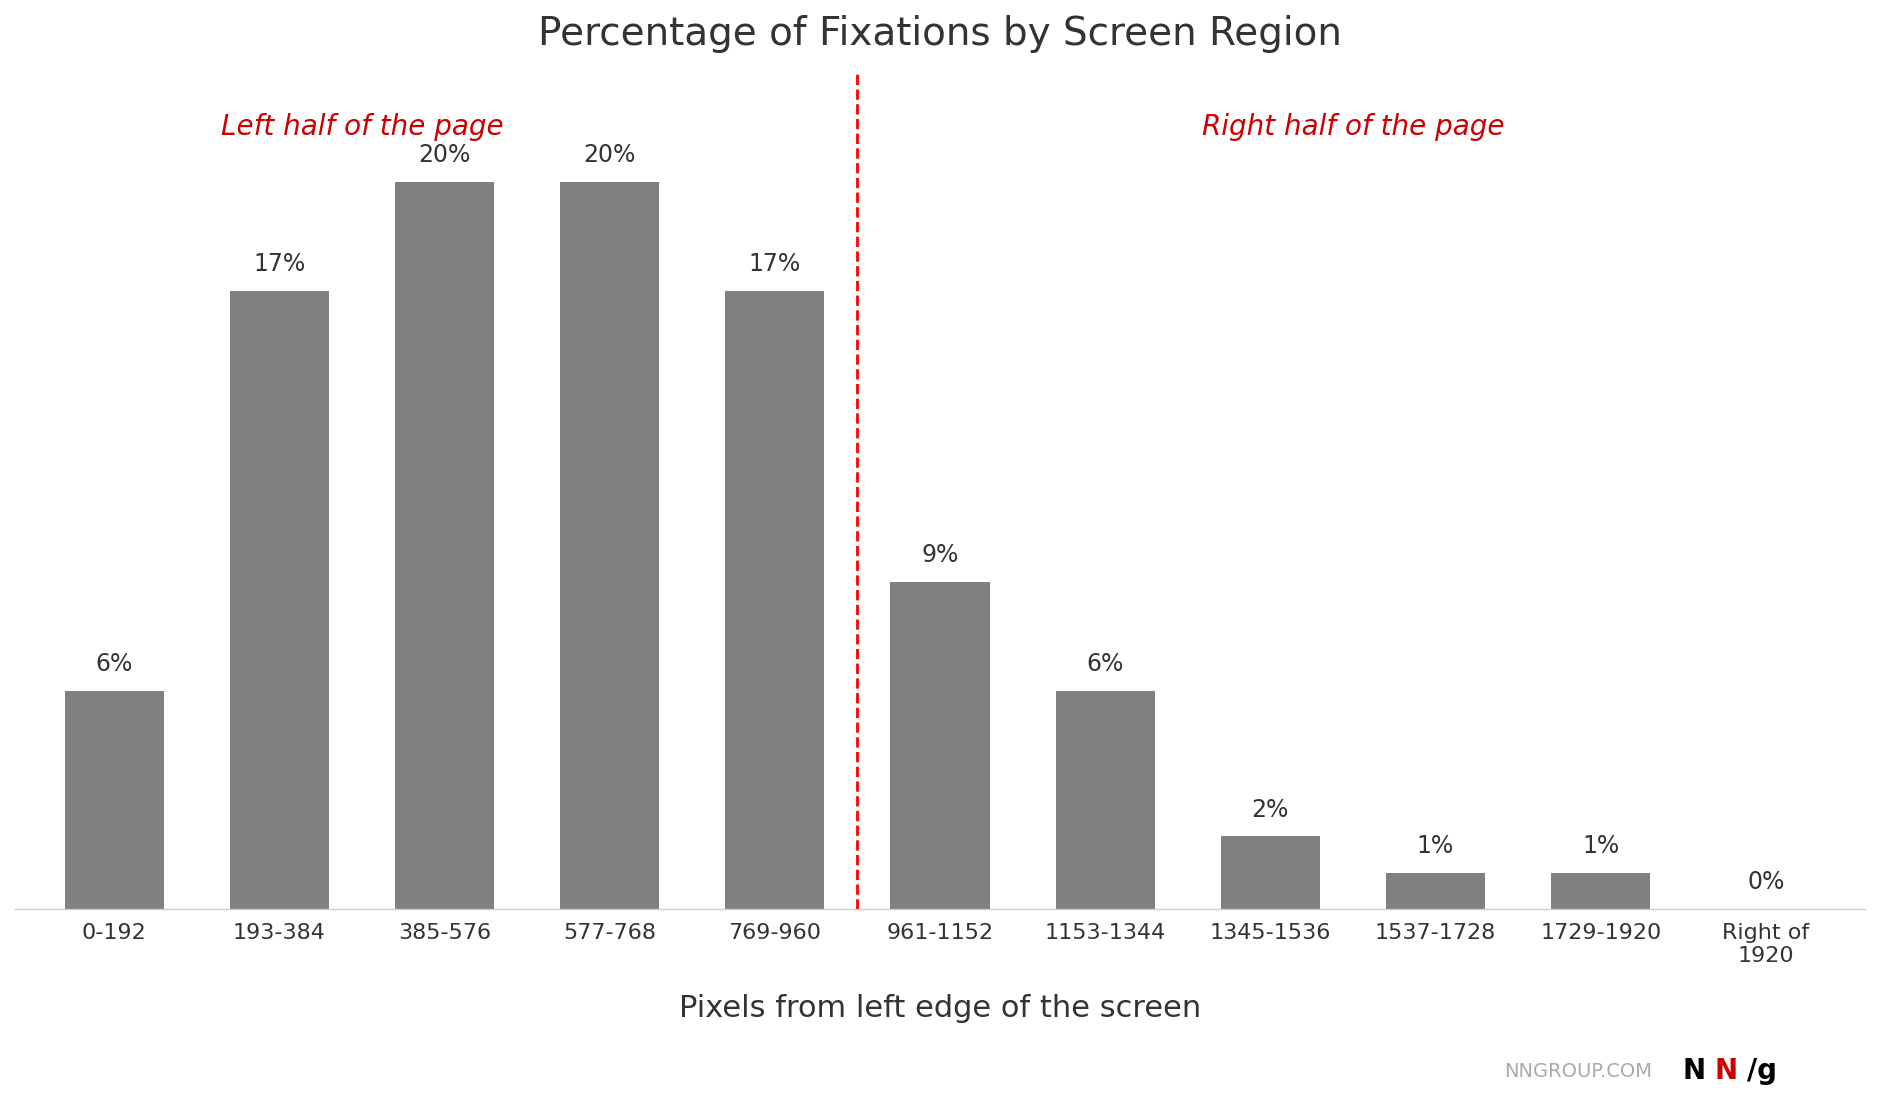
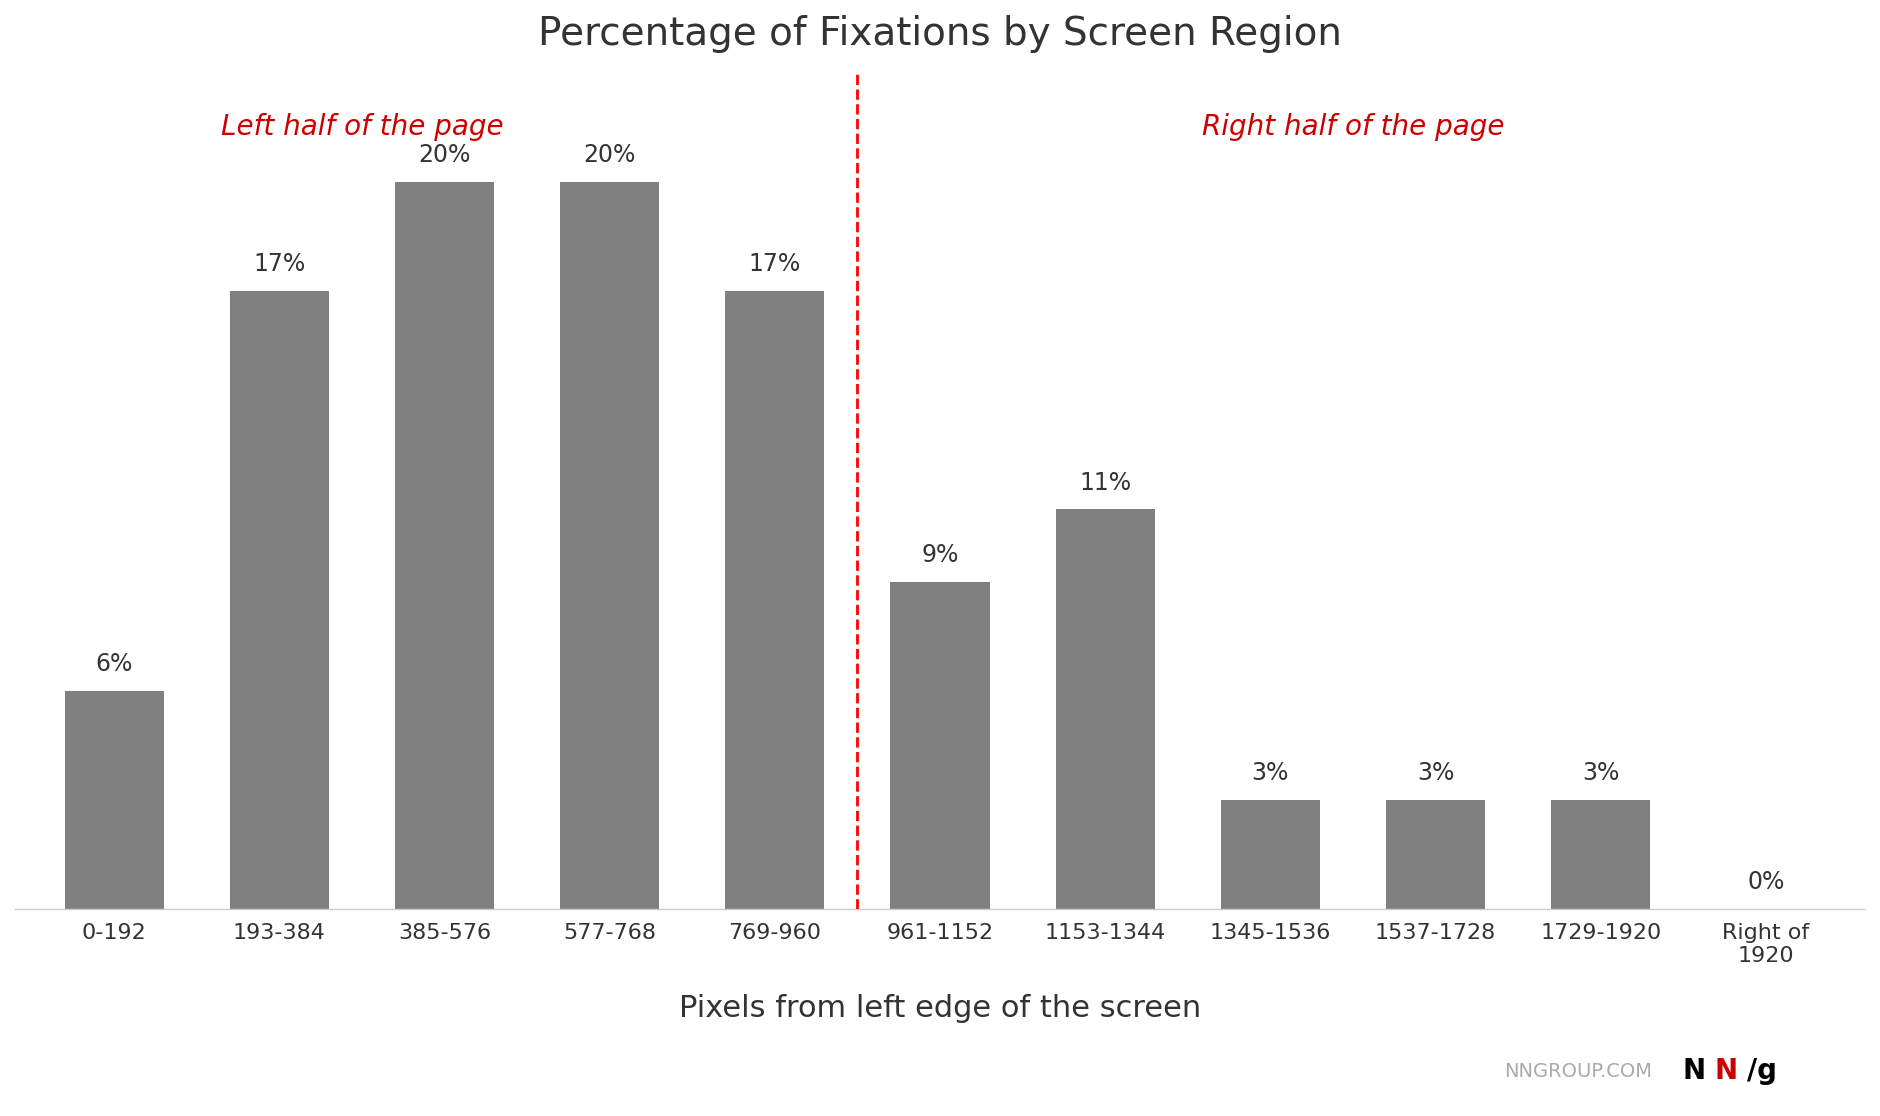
1153-1344: 6% -> 11%
1345-1536: 2% -> 3%
1537-1728: 1% -> 3%
1729-1920: 1% -> 3%
